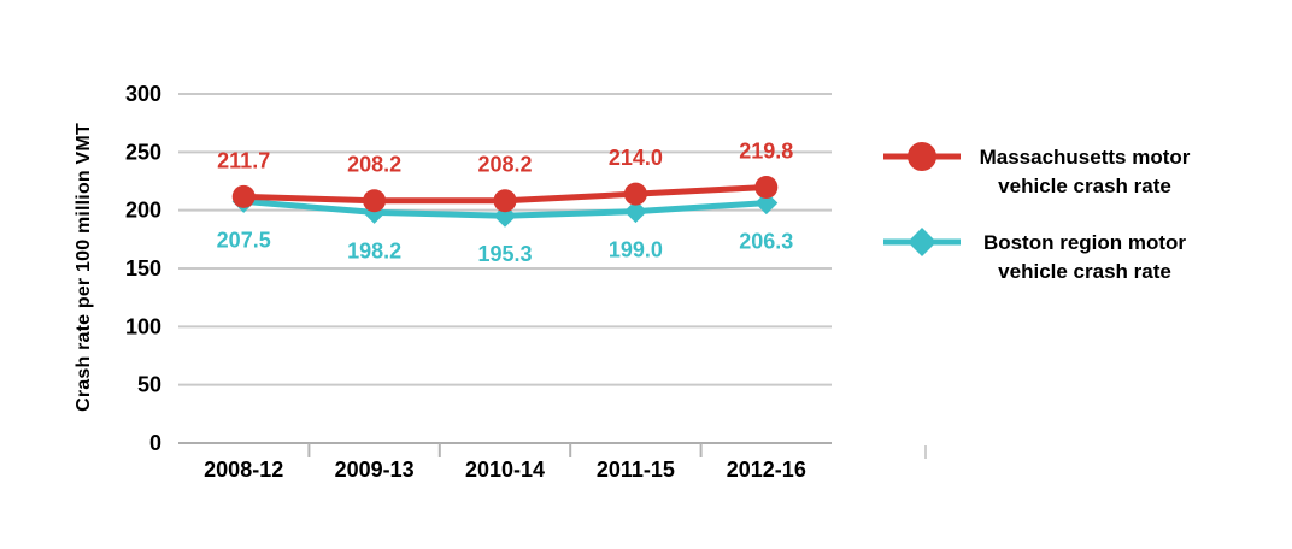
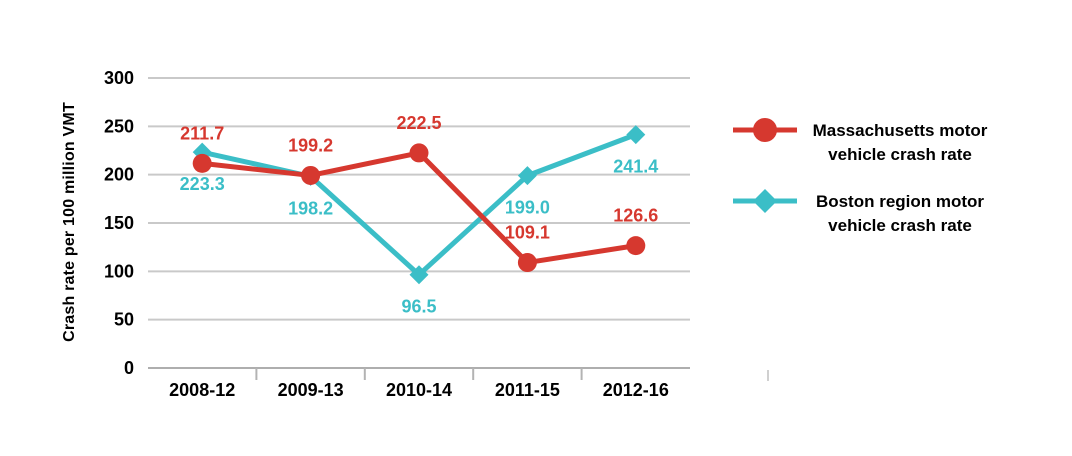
Boston region motor vehicle crash rate/2008-12: 207.5 -> 223.3
Massachusetts motor vehicle crash rate/2009-13: 208.2 -> 199.2
Massachusetts motor vehicle crash rate/2010-14: 208.2 -> 222.5
Boston region motor vehicle crash rate/2010-14: 195.3 -> 96.5
Massachusetts motor vehicle crash rate/2011-15: 214.0 -> 109.1
Massachusetts motor vehicle crash rate/2012-16: 219.8 -> 126.6
Boston region motor vehicle crash rate/2012-16: 206.3 -> 241.4
